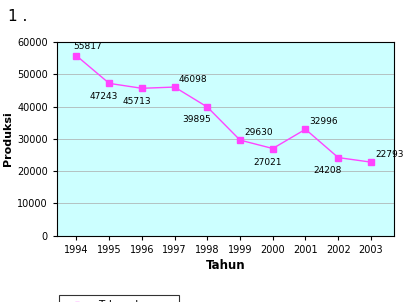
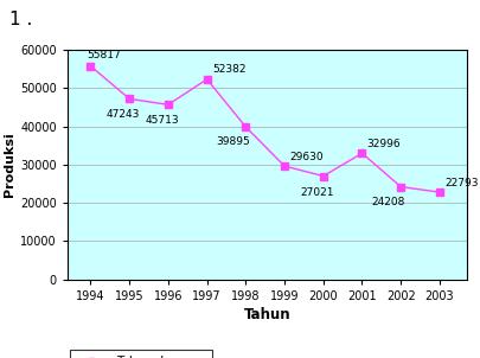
1997: 46098 -> 52382
